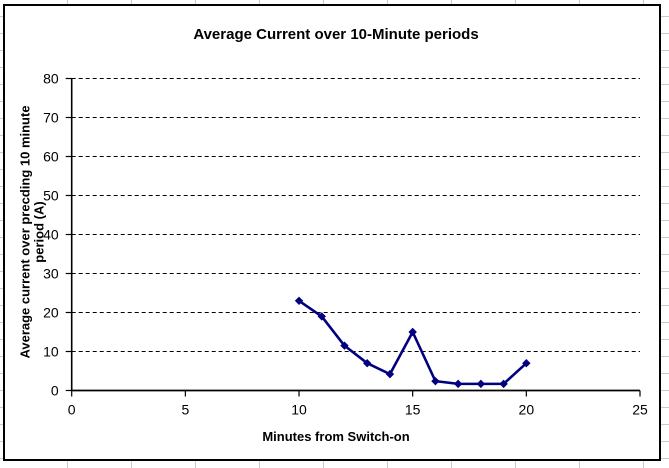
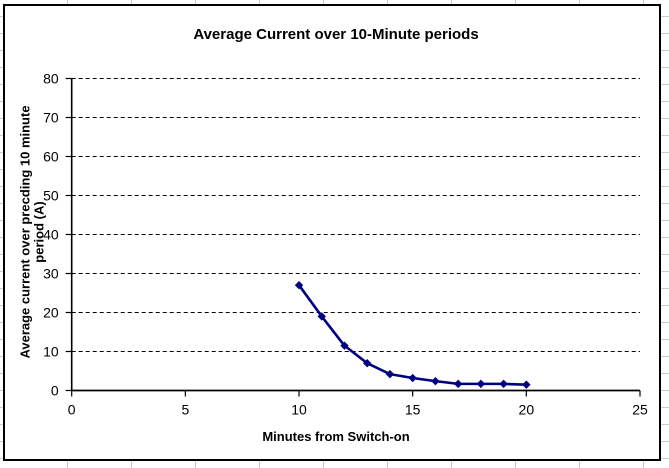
10: 23 -> 27
15: 15 -> 3
20: 7 -> 2
